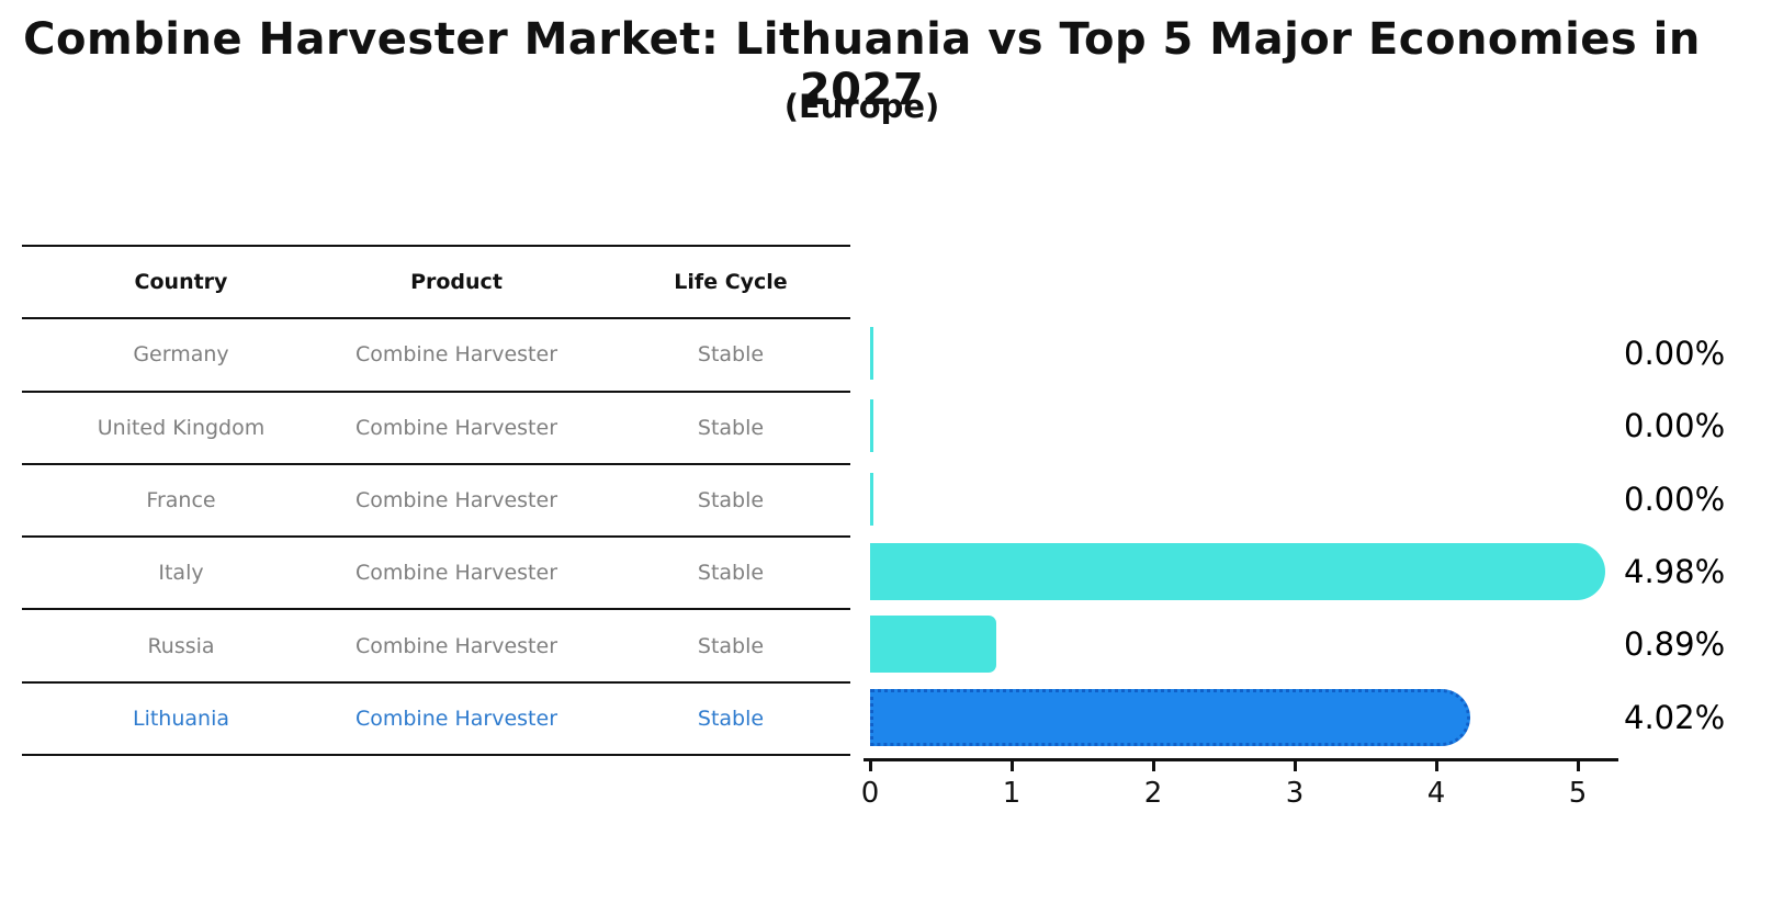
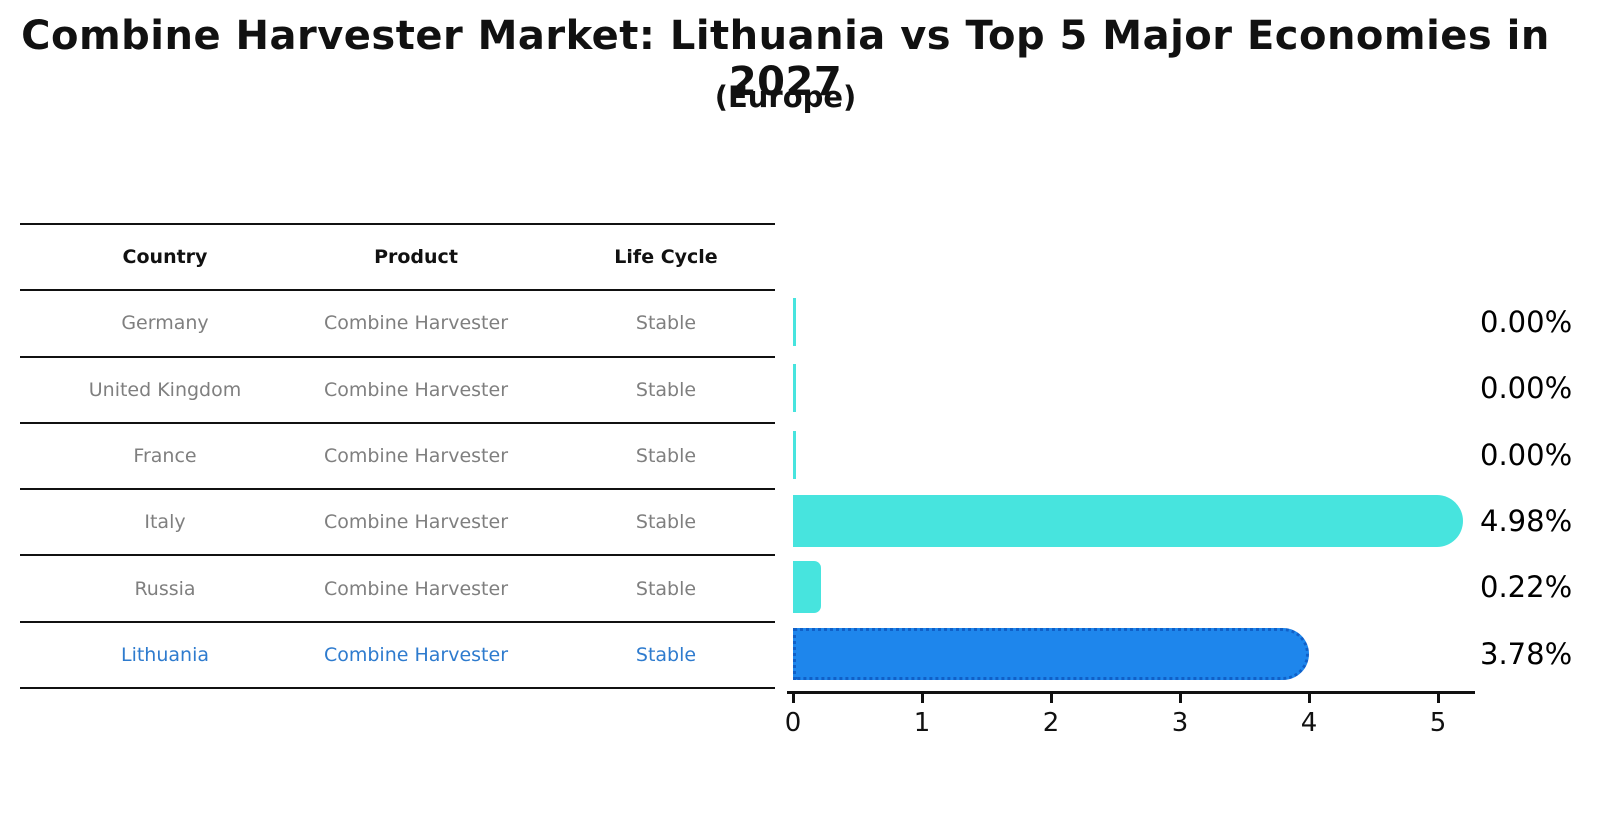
Russia: 0.89% -> 0.22%
Lithuania: 4.02% -> 3.78%
